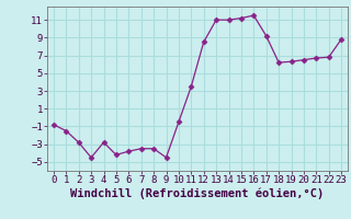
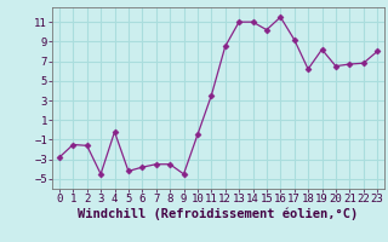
0: -0.8 -> -2.8
2: -2.8 -> -1.6
4: -2.8 -> -0.2
15: 11.2 -> 10.2
19: 6.3 -> 8.2
23: 8.8 -> 8.0
